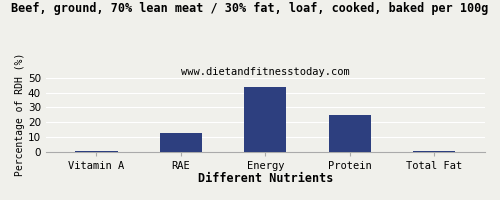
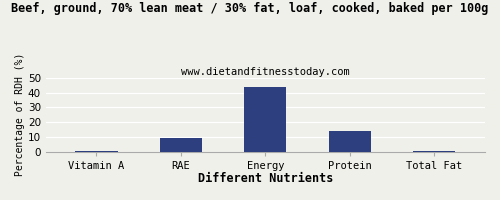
RAE: 12 -> 9
Protein: 24 -> 14
